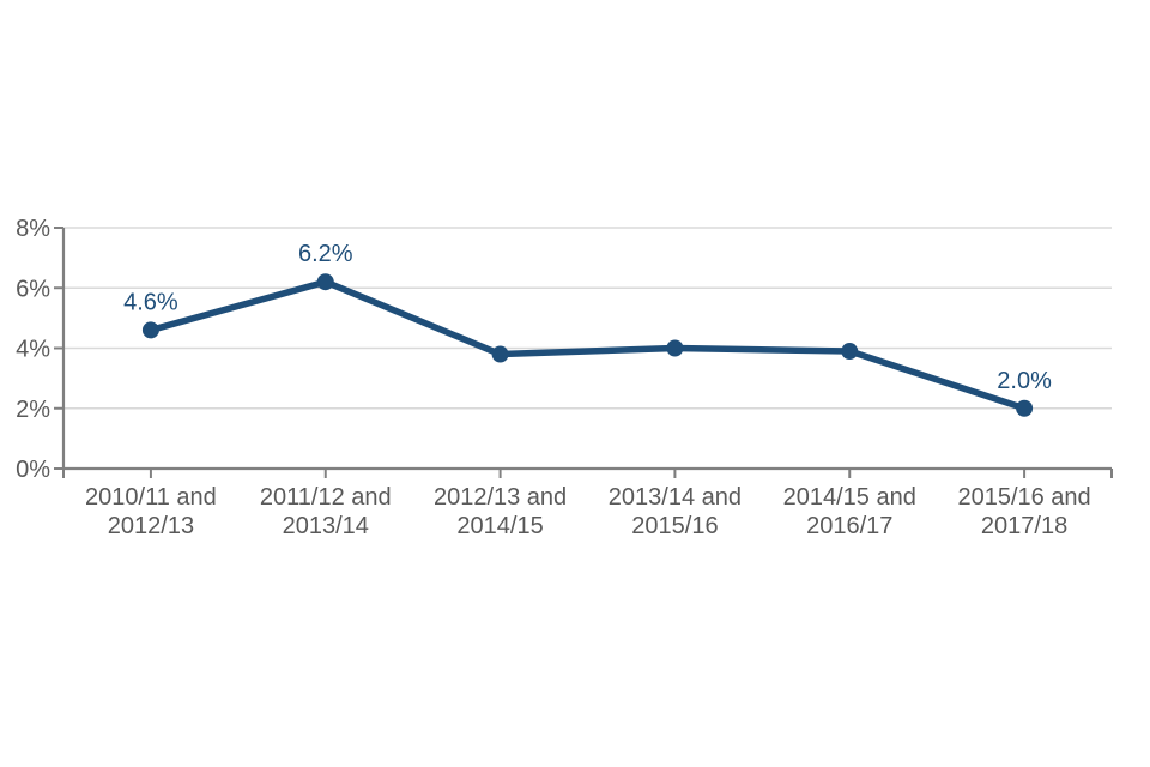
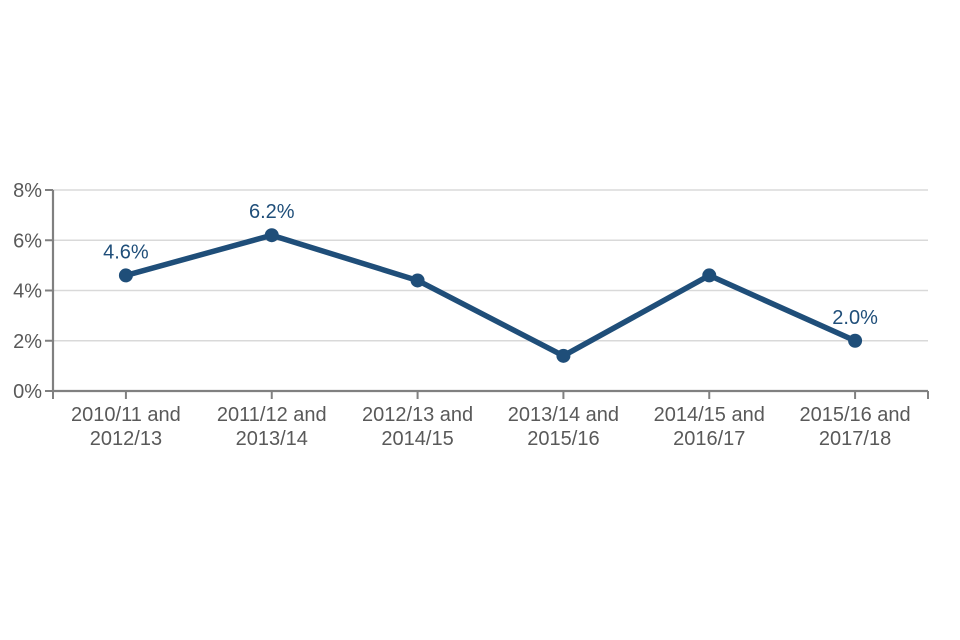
2012/13 and 2014/15: 3.8% -> 4.4%
2013/14 and 2015/16: 4.0% -> 1.4%
2014/15 and 2016/17: 3.9% -> 4.6%
